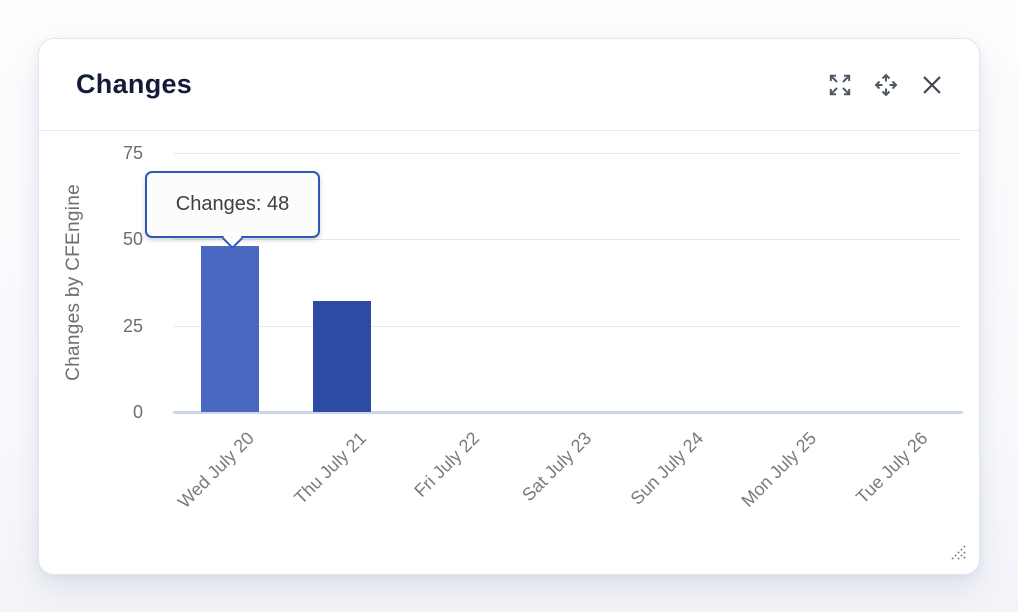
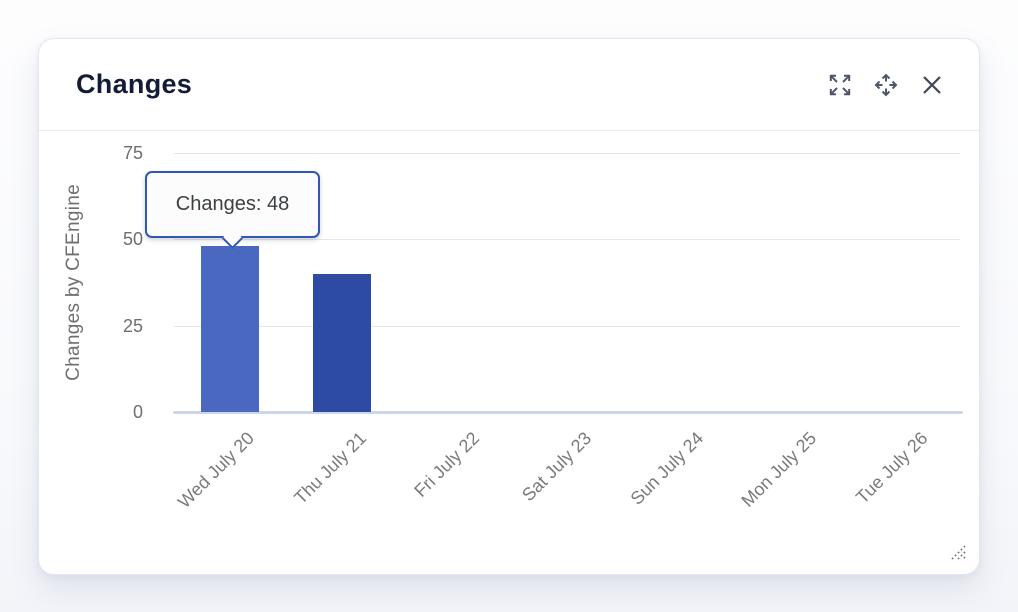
Thu July 21: 32 -> 40
